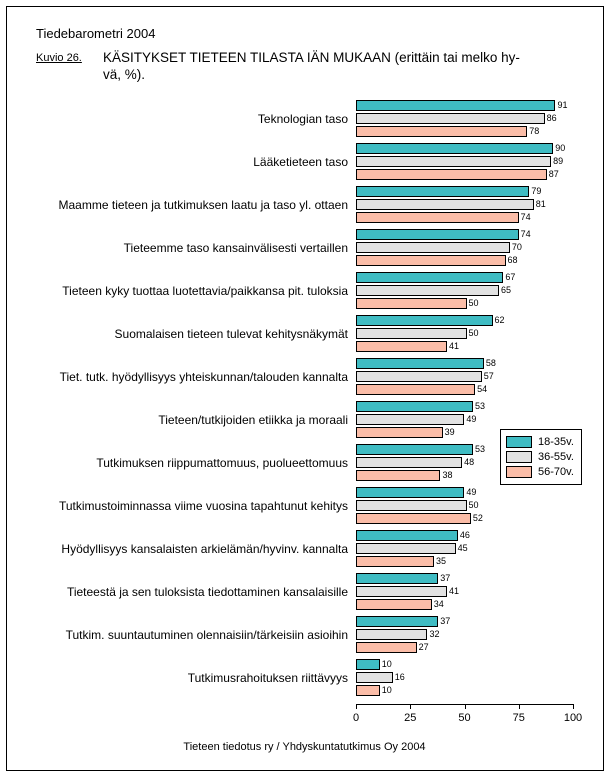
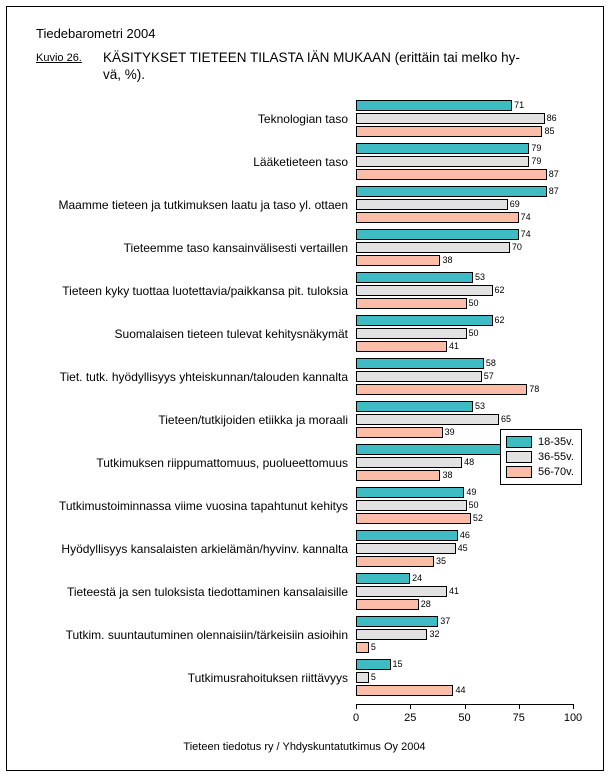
18-35v./Teknologian taso: 91 -> 71
56-70v./Teknologian taso: 78 -> 85
18-35v./Lääketieteen taso: 90 -> 79
36-55v./Lääketieteen taso: 89 -> 79
18-35v./Maamme tieteen ja tutkimuksen laatu ja taso yl. ottaen: 79 -> 87
36-55v./Maamme tieteen ja tutkimuksen laatu ja taso yl. ottaen: 81 -> 69
56-70v./Tieteemme taso kansainvälisesti vertaillen: 68 -> 38
18-35v./Tieteen kyky tuottaa luotettavia/paikkansa pit. tuloksia: 67 -> 53
36-55v./Tieteen kyky tuottaa luotettavia/paikkansa pit. tuloksia: 65 -> 62
56-70v./Tiet. tutk. hyödyllisyys yhteiskunnan/talouden kannalta: 54 -> 78
36-55v./Tieteen/tutkijoiden etiikka ja moraali: 49 -> 65
18-35v./Tutkimuksen riippumattomuus, puolueettomuus: 53 -> 68
18-35v./Tieteestä ja sen tuloksista tiedottaminen kansalaisille: 37 -> 24
56-70v./Tieteestä ja sen tuloksista tiedottaminen kansalaisille: 34 -> 28
56-70v./Tutkim. suuntautuminen olennaisiin/tärkeisiin asioihin: 27 -> 5
18-35v./Tutkimusrahoituksen riittävyys: 10 -> 15
36-55v./Tutkimusrahoituksen riittävyys: 16 -> 5
56-70v./Tutkimusrahoituksen riittävyys: 10 -> 44
